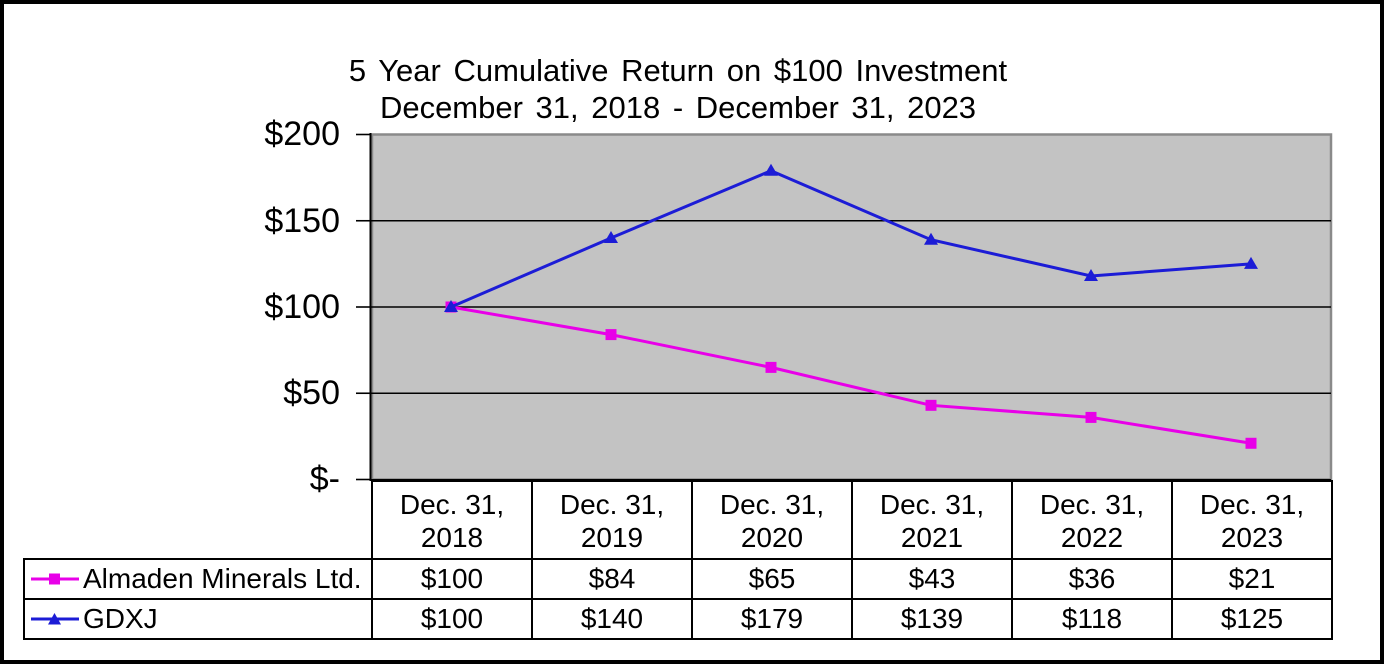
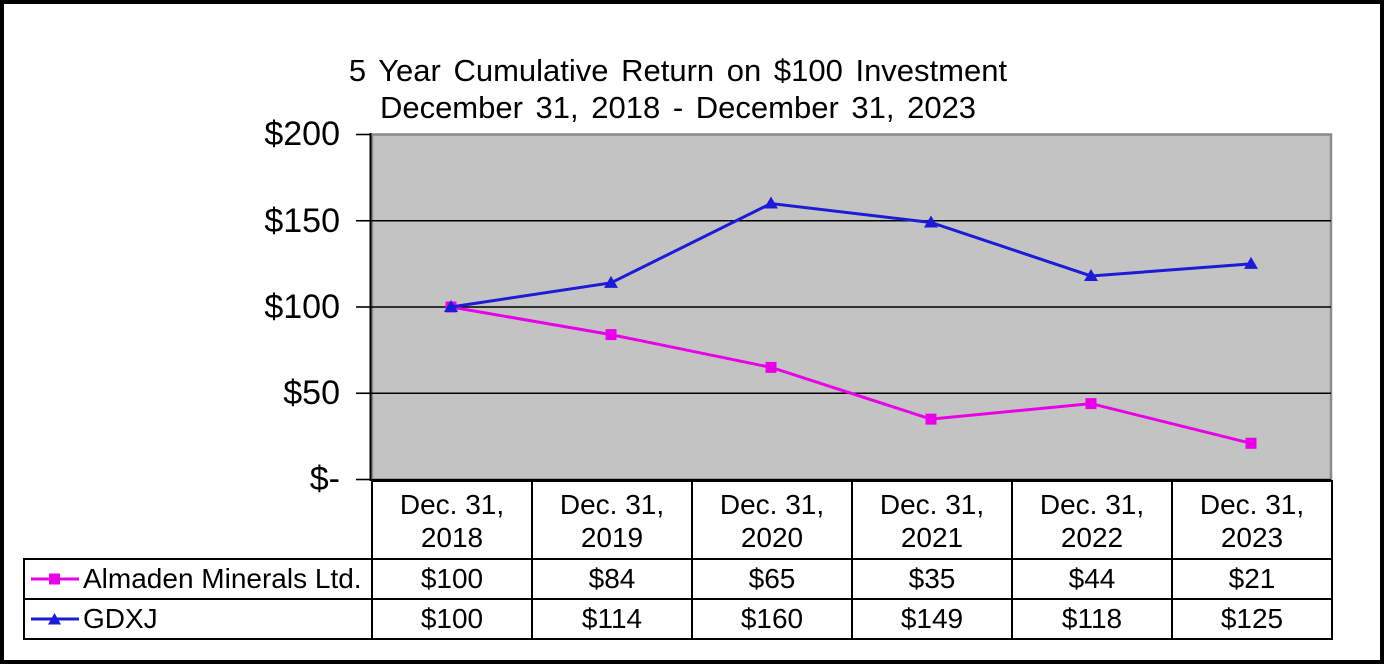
GDXJ/Dec. 31, 2019: $140 -> $114
GDXJ/Dec. 31, 2020: $179 -> $160
Almaden Minerals Ltd./Dec. 31, 2021: $43 -> $35
GDXJ/Dec. 31, 2021: $139 -> $149
Almaden Minerals Ltd./Dec. 31, 2022: $36 -> $44
